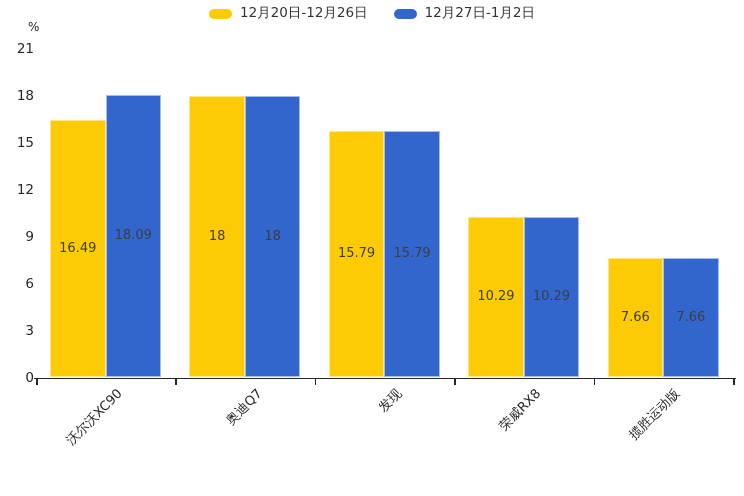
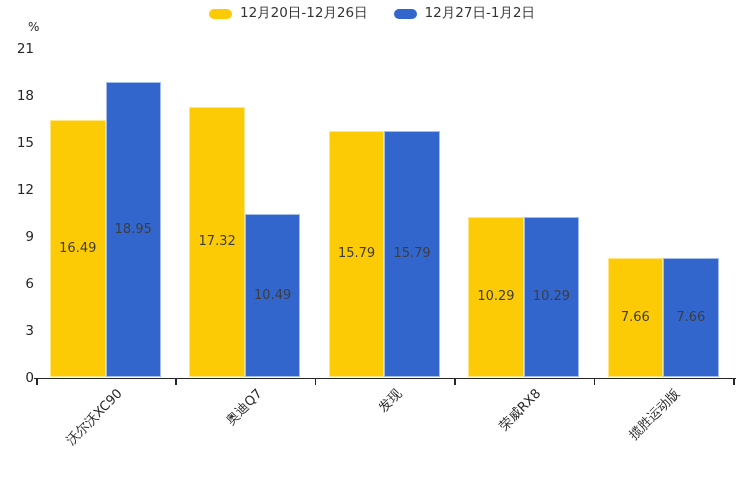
12月27日-1月2日/沃尔沃XC90: 18.09 -> 18.95
12月20日-12月26日/奥迪Q7: 18 -> 17.32
12月27日-1月2日/奥迪Q7: 18 -> 10.49
